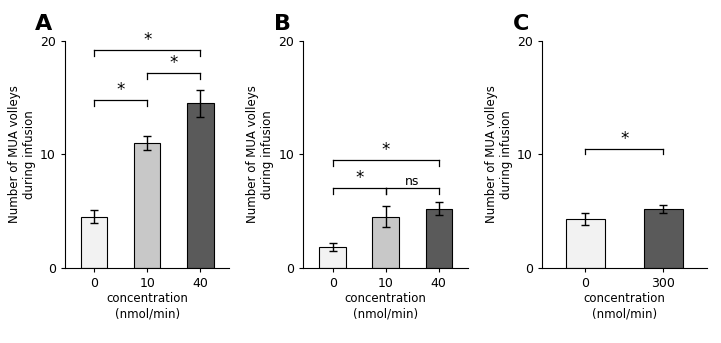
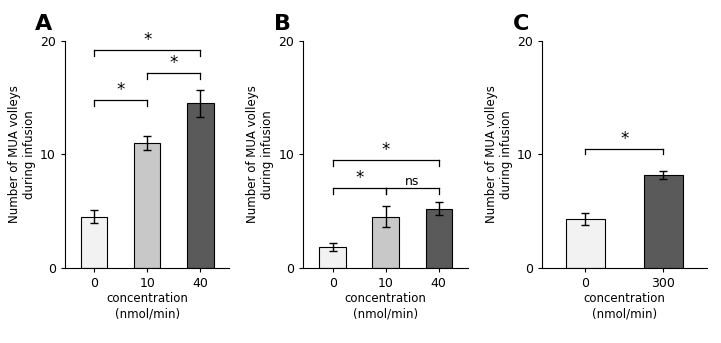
300: 5.2 -> 8.2
